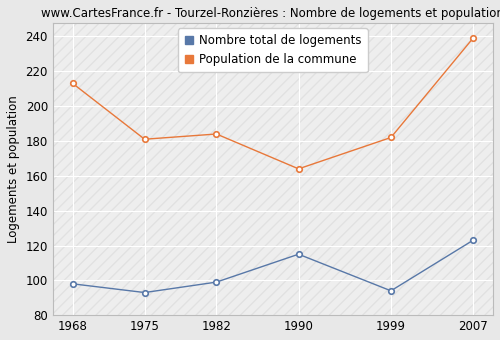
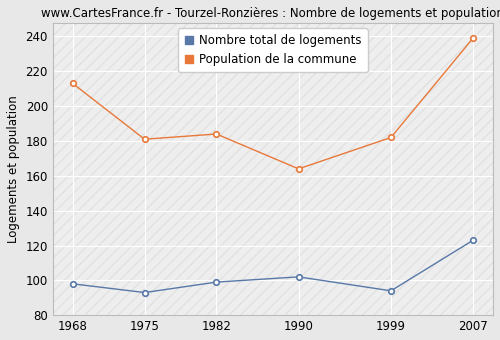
Nombre total de logements/1990: 115 -> 102
